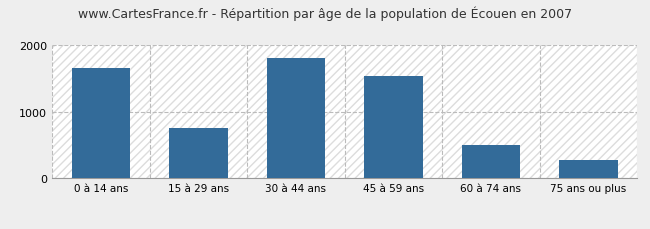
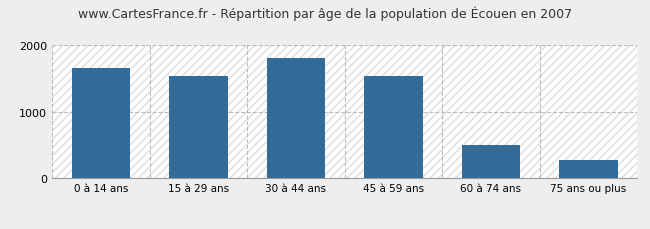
15 à 29 ans: 760 -> 1530
